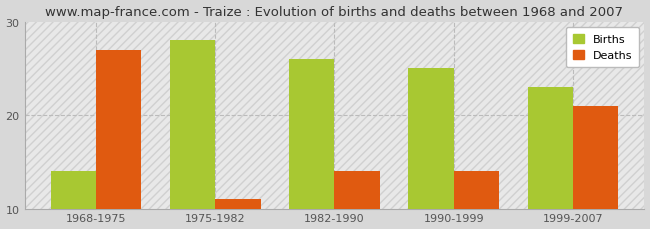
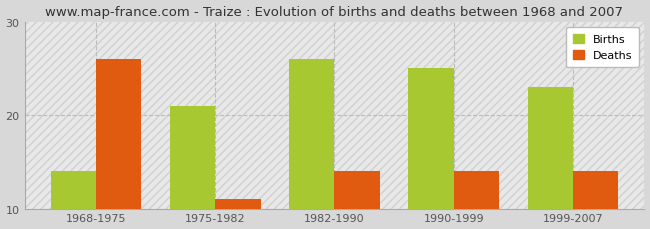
Deaths/1968-1975: 27 -> 26
Births/1975-1982: 28 -> 21
Deaths/1999-2007: 21 -> 14
